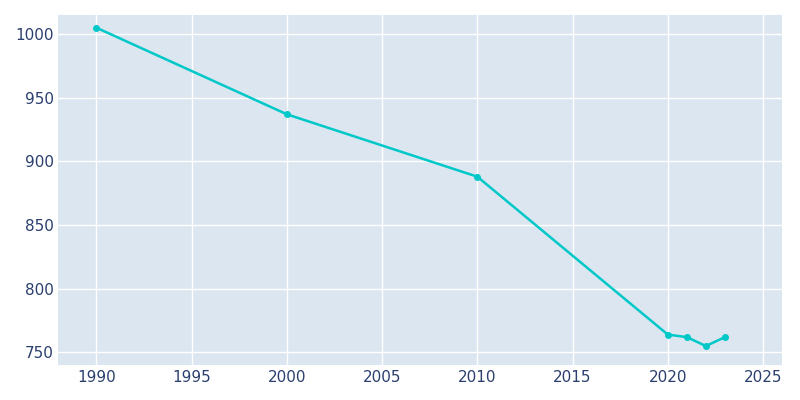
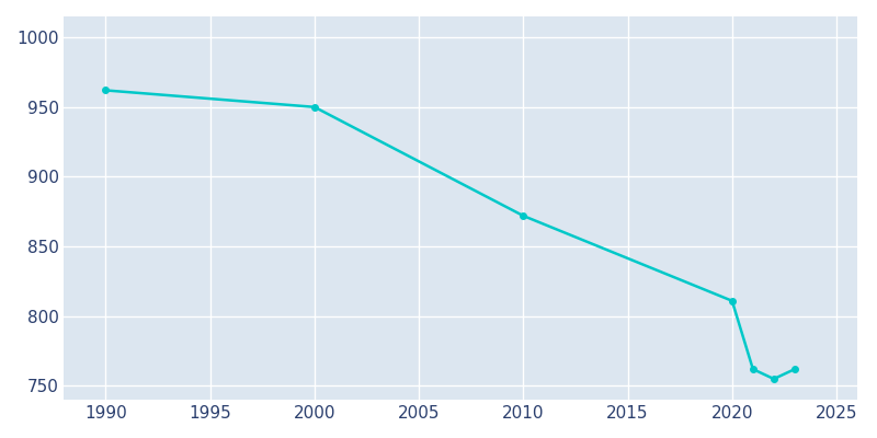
1990: 1005 -> 962
2000: 937 -> 950
2010: 888 -> 872
2020: 764 -> 811
